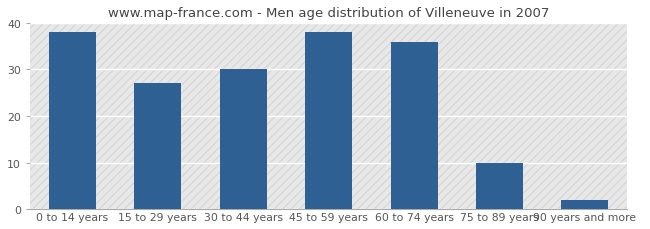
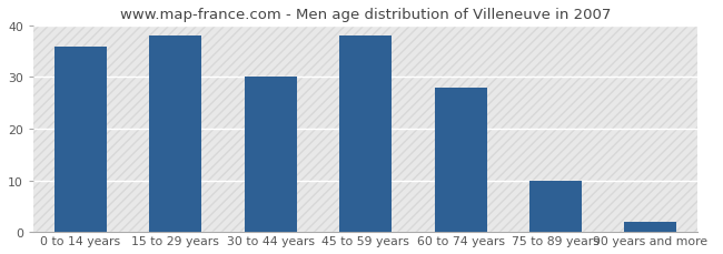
0 to 14 years: 38 -> 36
15 to 29 years: 27 -> 38
60 to 74 years: 36 -> 28
